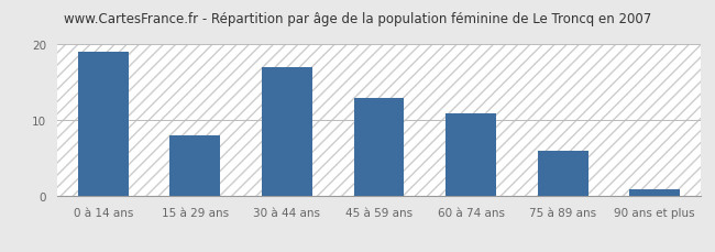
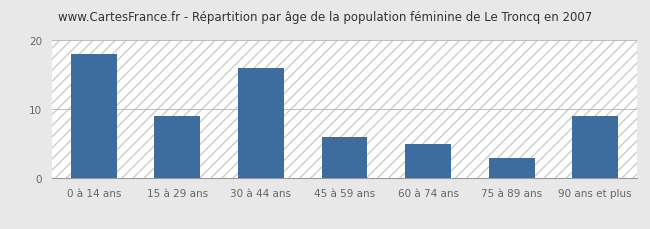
0 à 14 ans: 19 -> 18
15 à 29 ans: 8 -> 9
30 à 44 ans: 17 -> 16
45 à 59 ans: 13 -> 6
60 à 74 ans: 11 -> 5
75 à 89 ans: 6 -> 3
90 ans et plus: 1 -> 9
